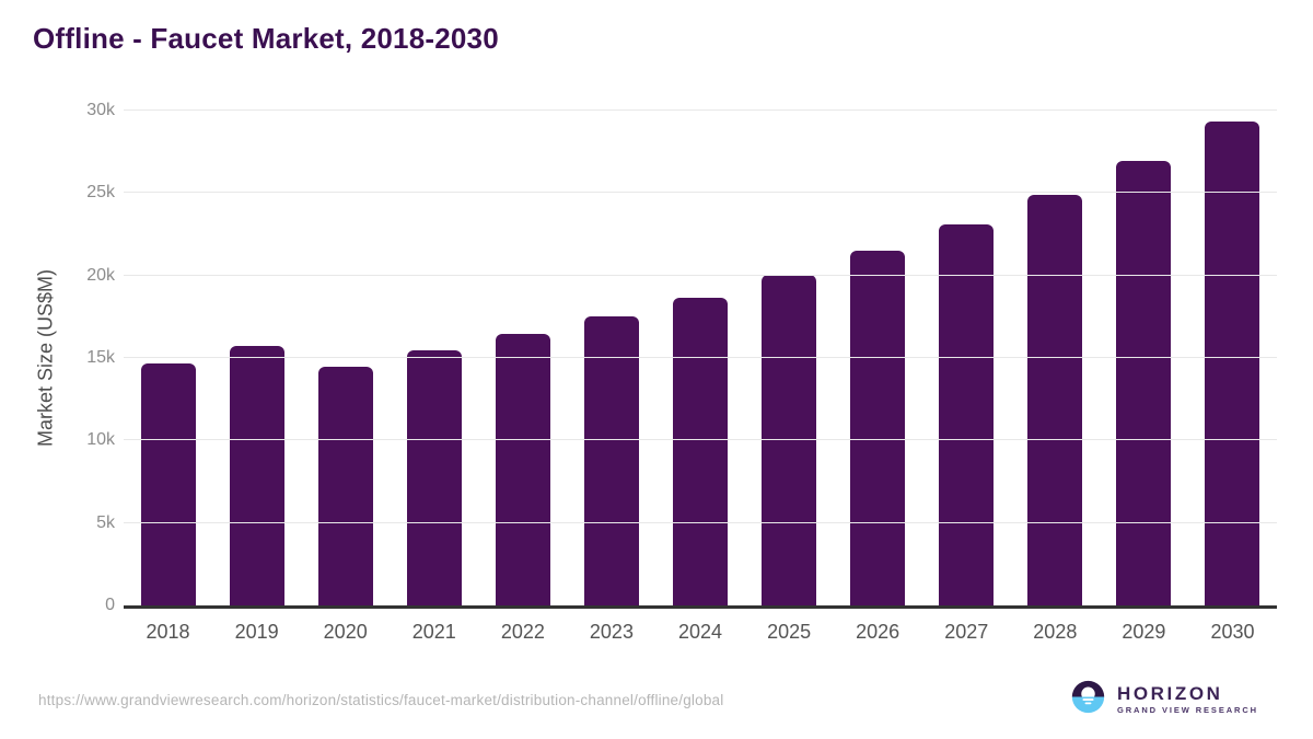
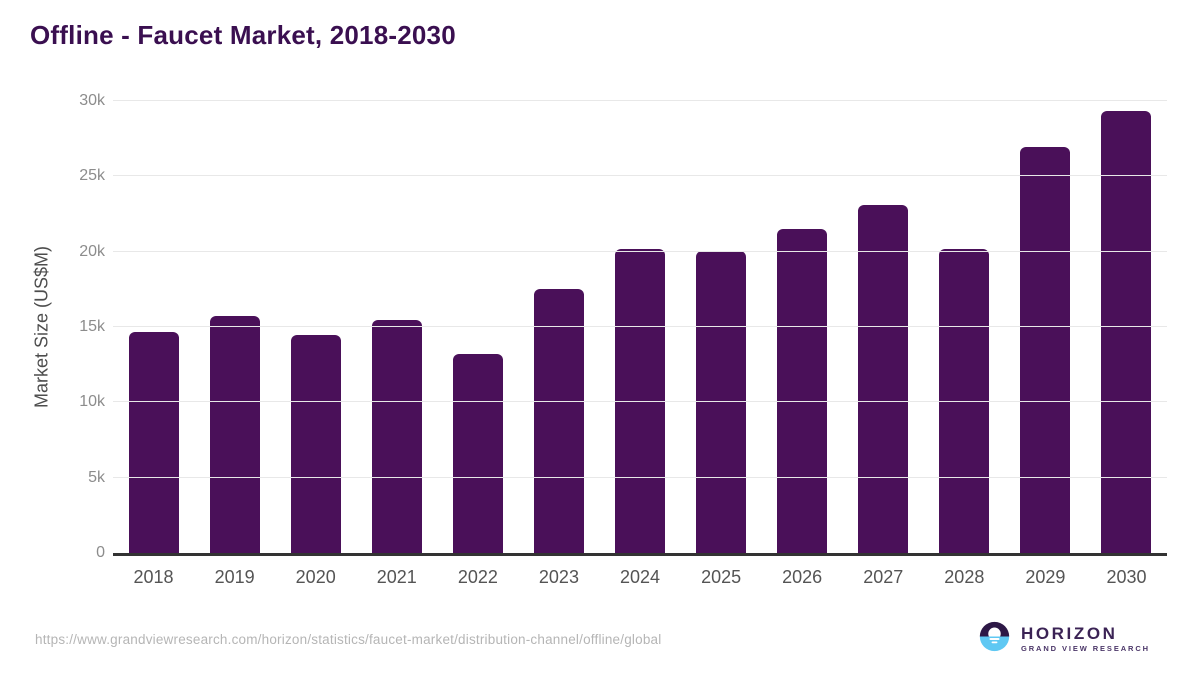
2022: 16.4k -> 13.2k
2024: 18.6k -> 20.2k
2028: 24.9k -> 20.2k
